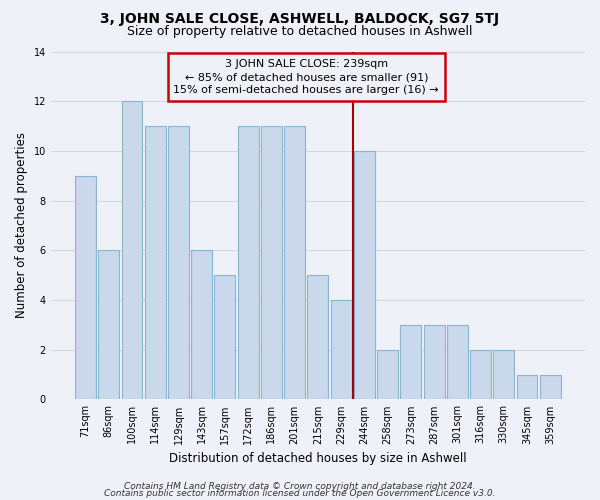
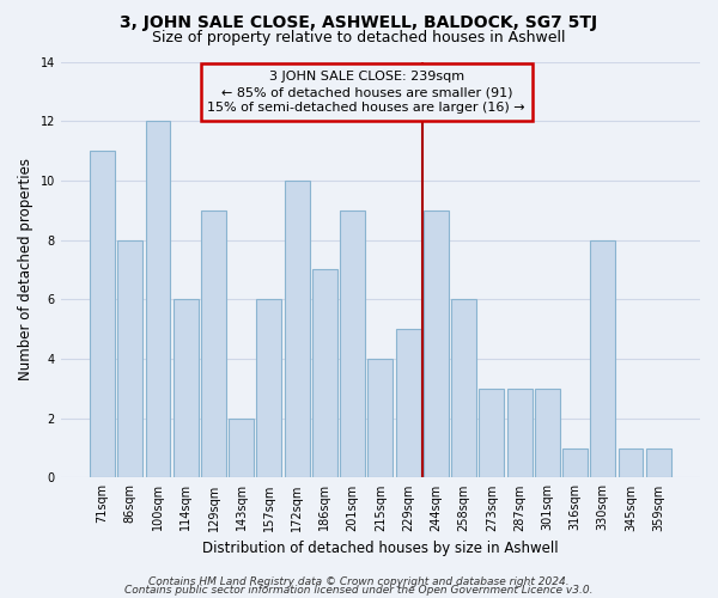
71sqm: 9 -> 11
86sqm: 6 -> 8
114sqm: 11 -> 6
129sqm: 11 -> 9
143sqm: 6 -> 2
157sqm: 5 -> 6
172sqm: 11 -> 10
186sqm: 11 -> 7
201sqm: 11 -> 9
215sqm: 5 -> 4
229sqm: 4 -> 5
244sqm: 10 -> 9
258sqm: 2 -> 6
316sqm: 2 -> 1
330sqm: 2 -> 8
